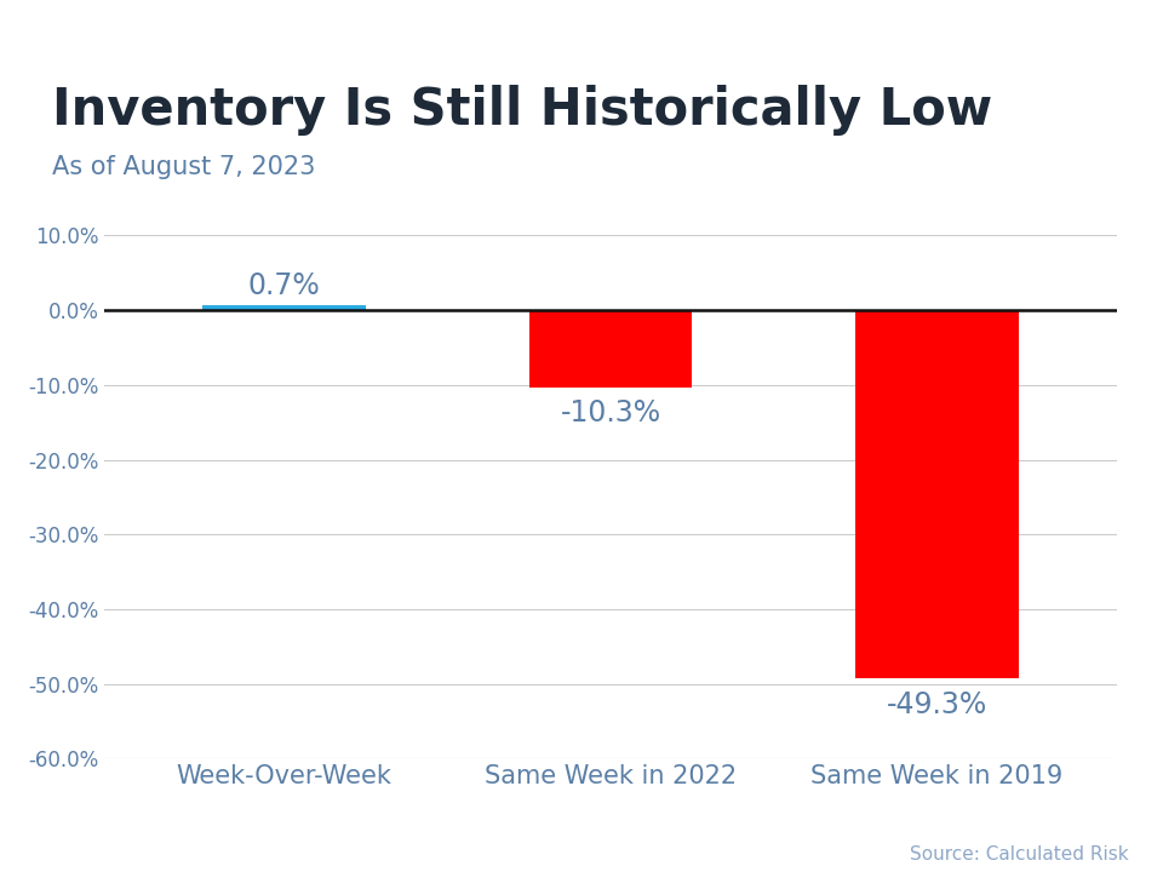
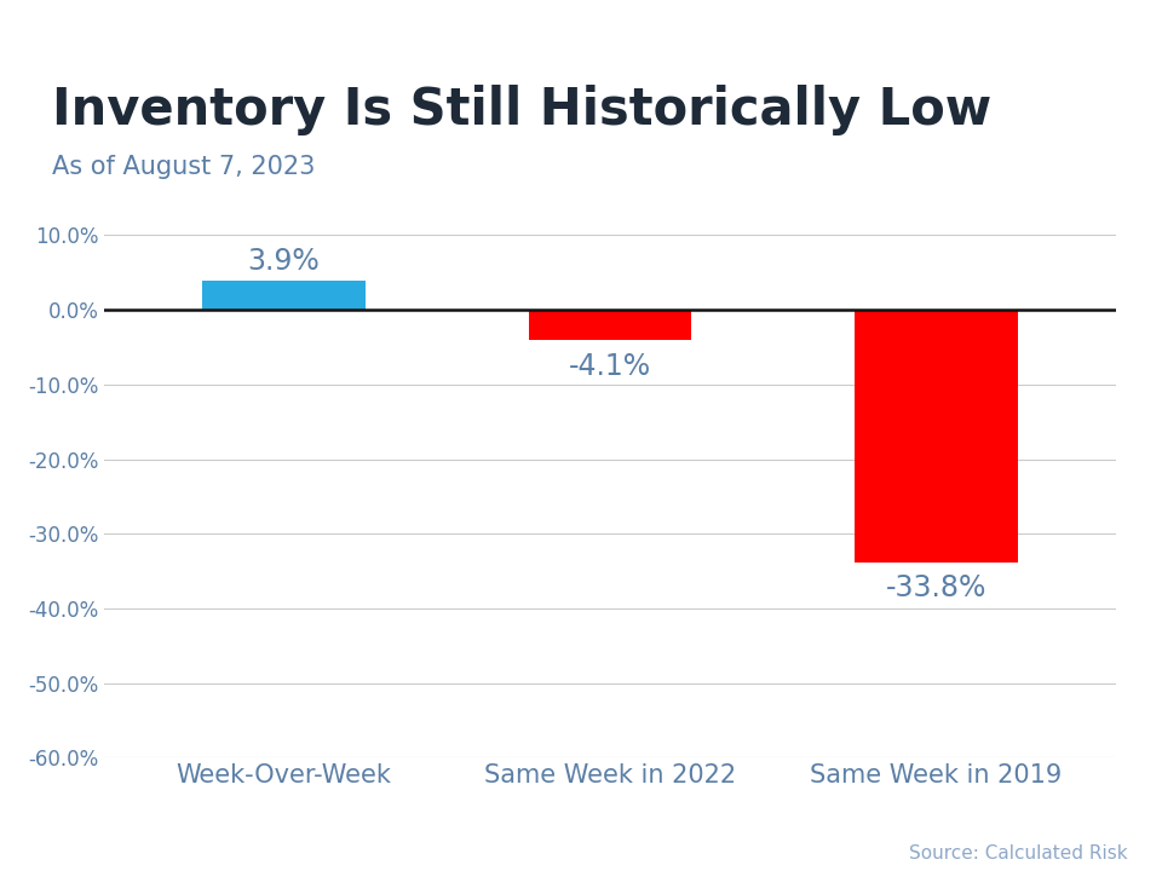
Week-Over-Week: 0.7% -> 3.9%
Same Week in 2022: -10.3% -> -4.1%
Same Week in 2019: -49.3% -> -33.8%
